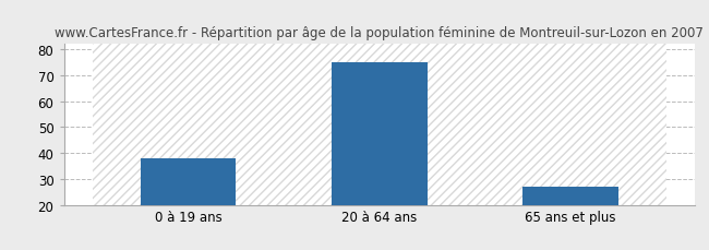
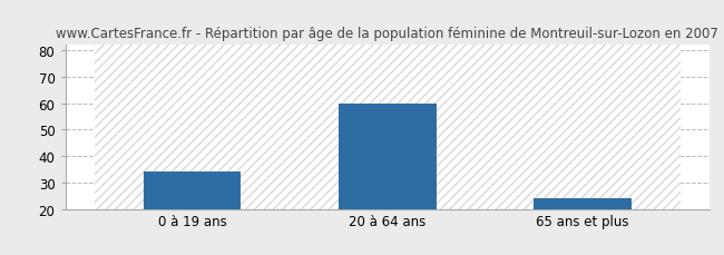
0 à 19 ans: 38 -> 34
20 à 64 ans: 75 -> 60
65 ans et plus: 27 -> 24
